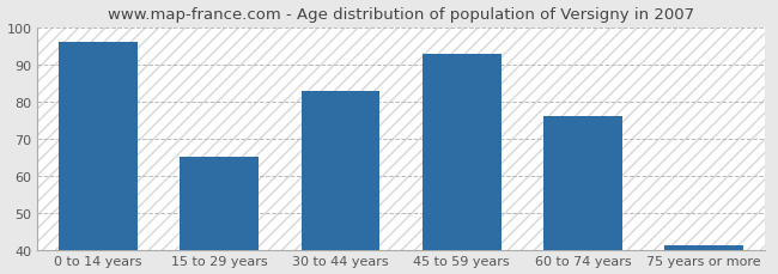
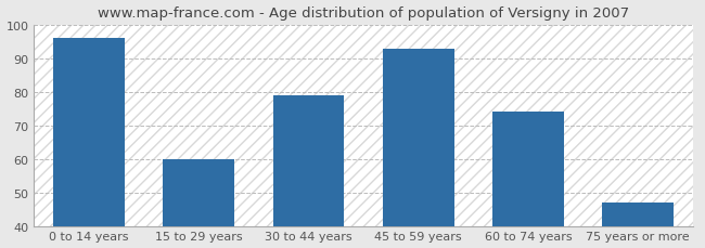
15 to 29 years: 65 -> 60
30 to 44 years: 83 -> 79
60 to 74 years: 76 -> 74
75 years or more: 41 -> 47
